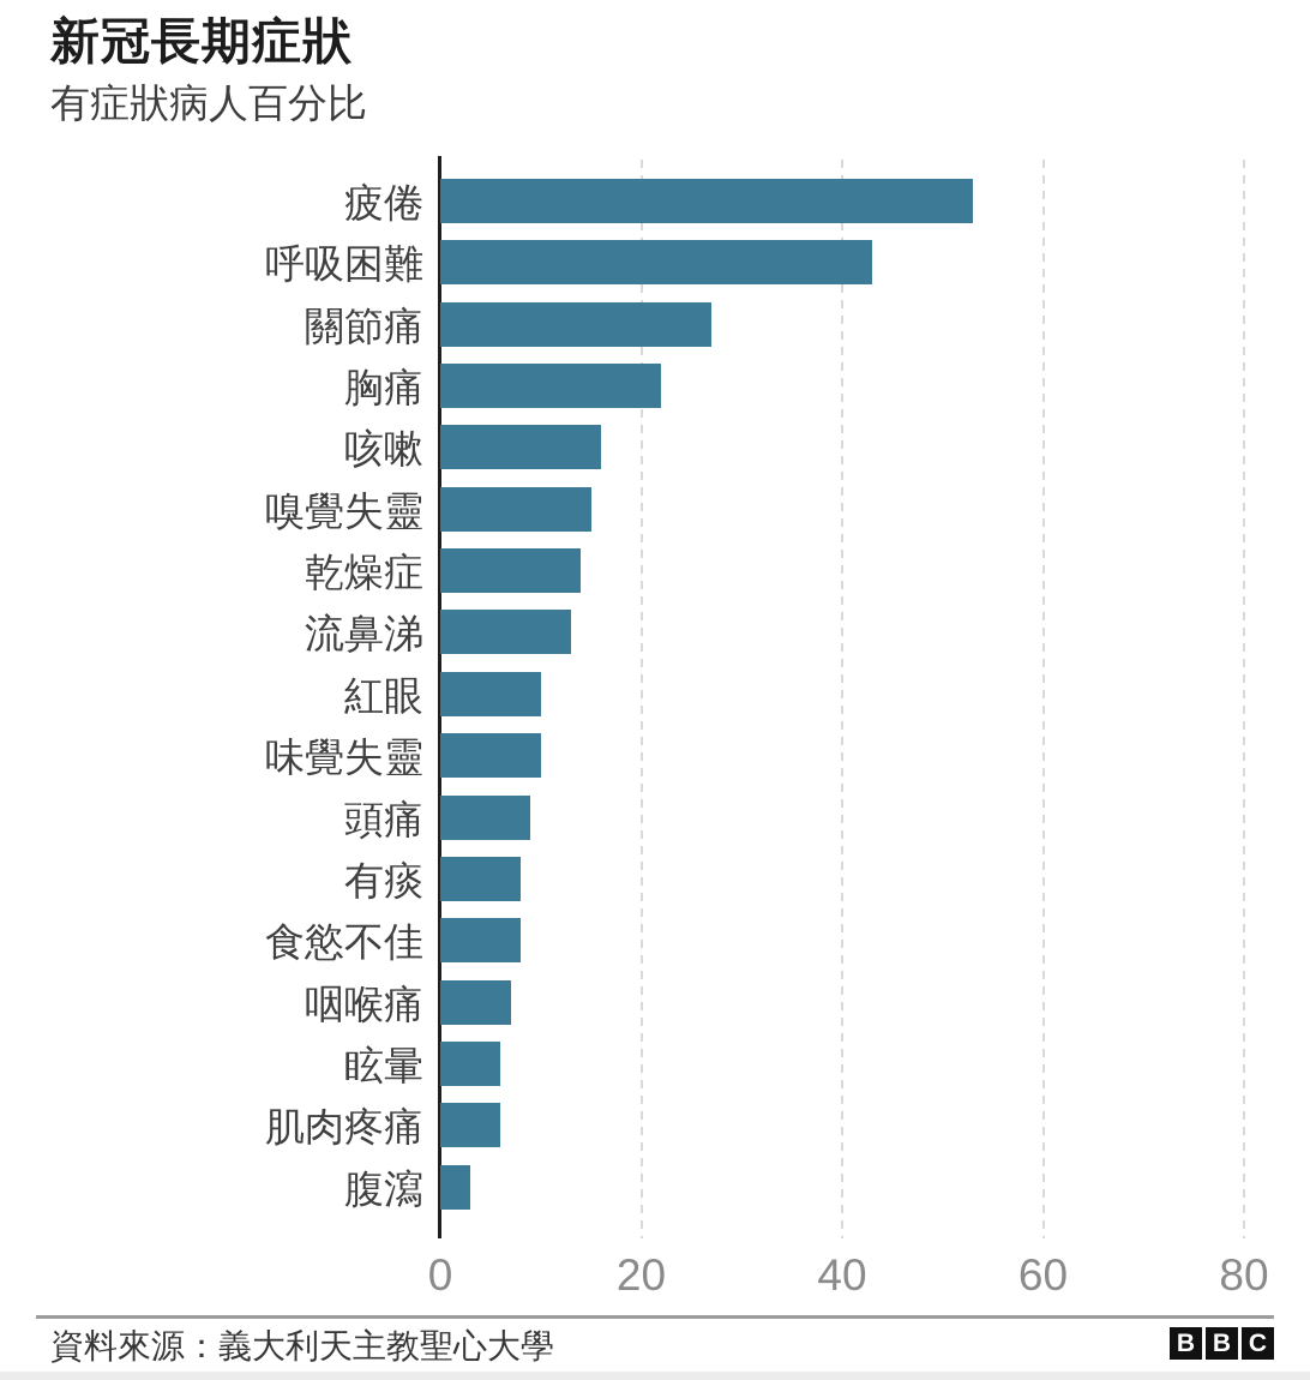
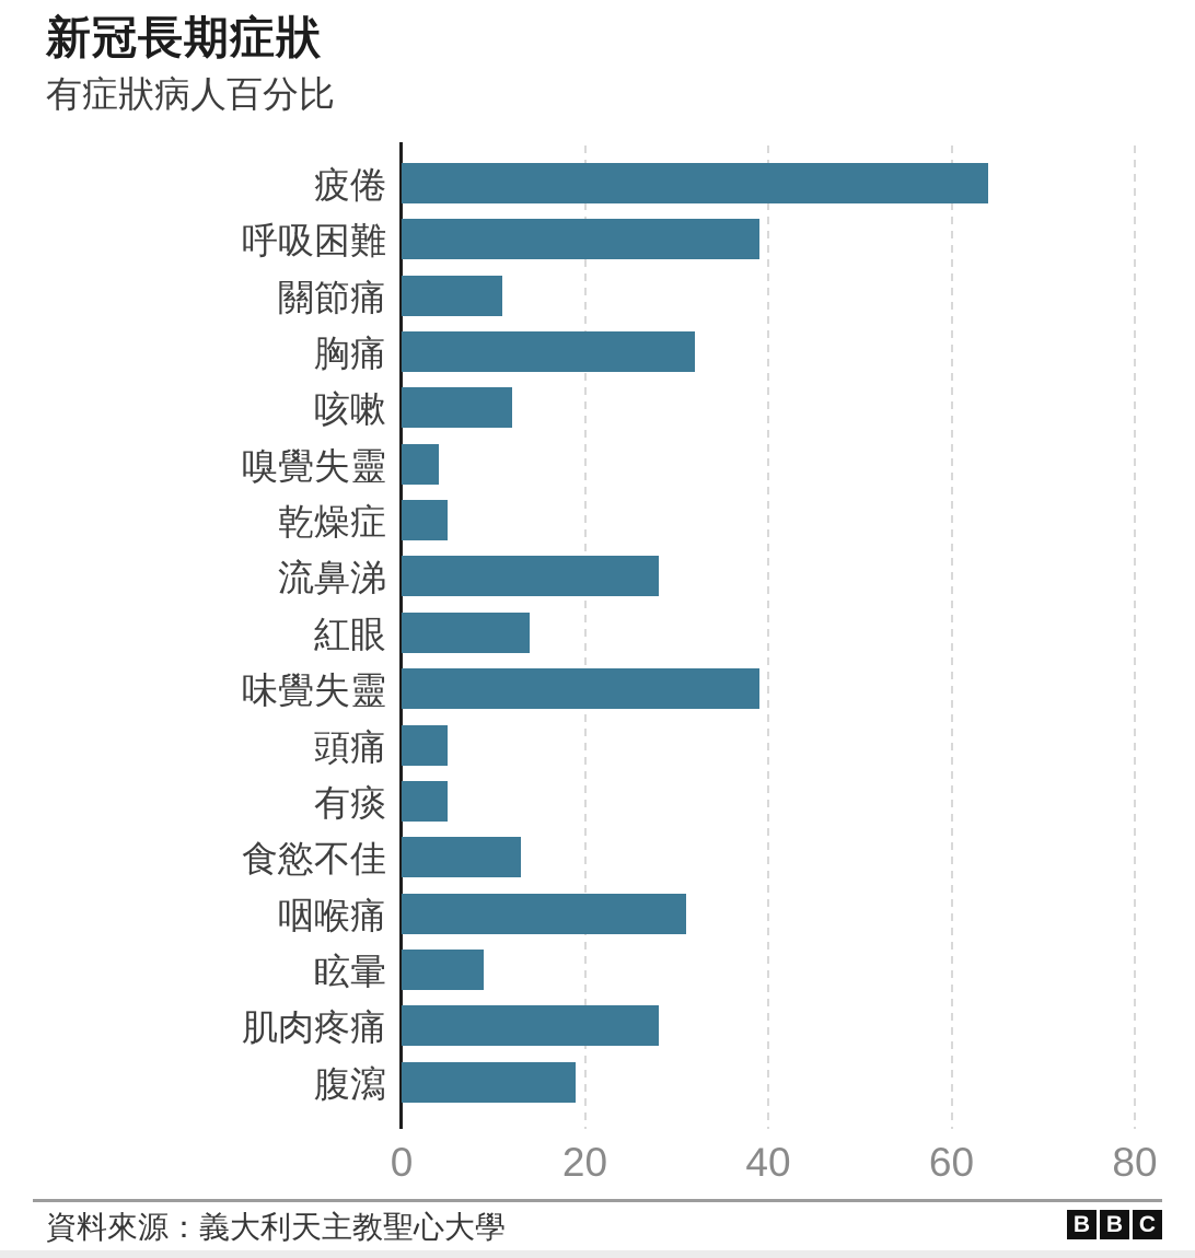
疲倦: 53 -> 64
呼吸困難: 43 -> 39
關節痛: 27 -> 11
胸痛: 22 -> 32
咳嗽: 16 -> 12
嗅覺失靈: 15 -> 4
乾燥症: 14 -> 5
流鼻涕: 13 -> 28
紅眼: 10 -> 14
味覺失靈: 10 -> 39
頭痛: 9 -> 5
有痰: 8 -> 5
食慾不佳: 8 -> 13
咽喉痛: 7 -> 31
眩暈: 6 -> 9
肌肉疼痛: 6 -> 28
腹瀉: 3 -> 19
